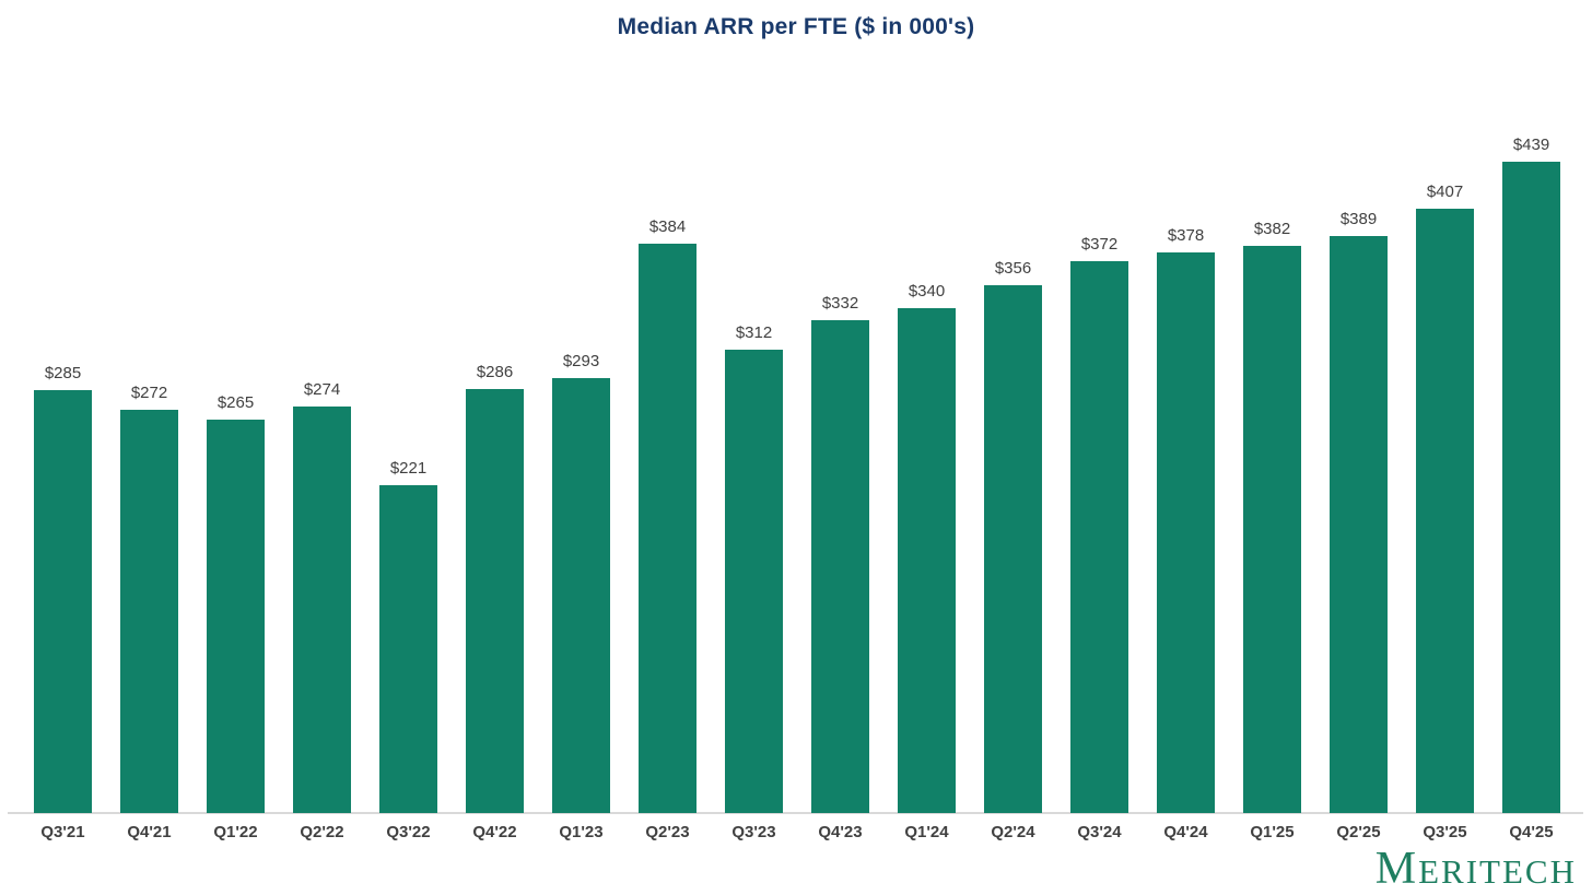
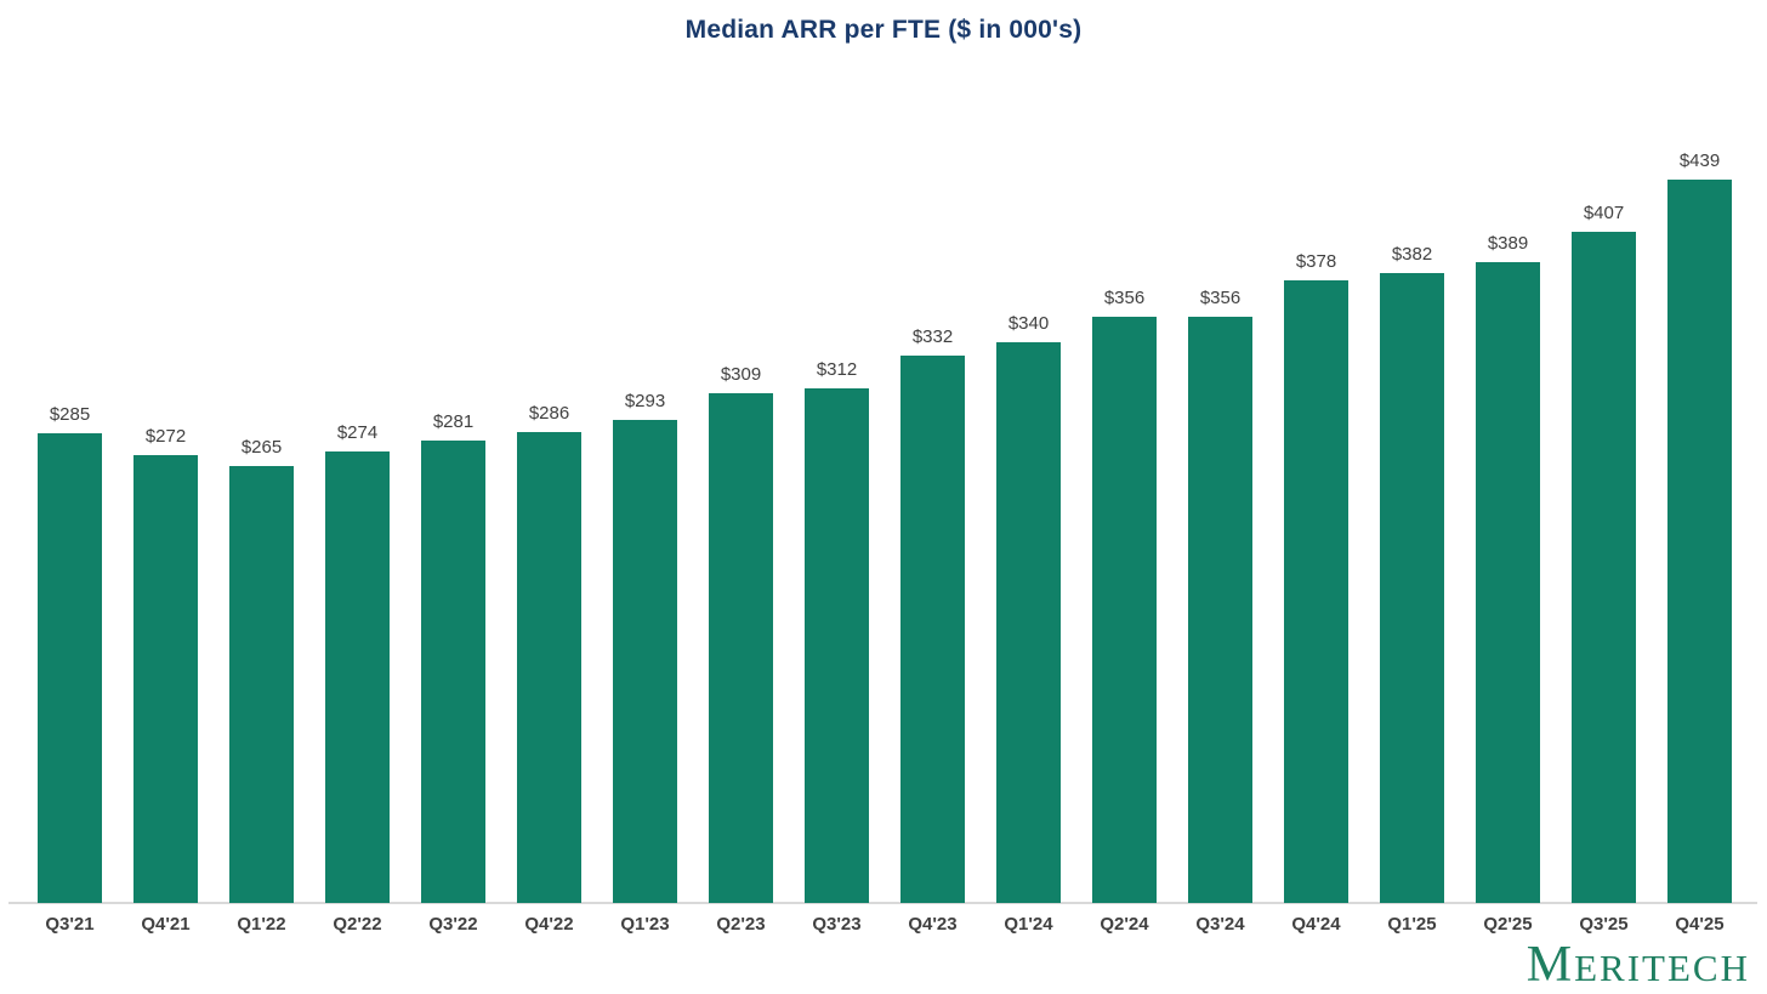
Q3'22: $221 -> $281
Q2'23: $384 -> $309
Q3'24: $372 -> $356
